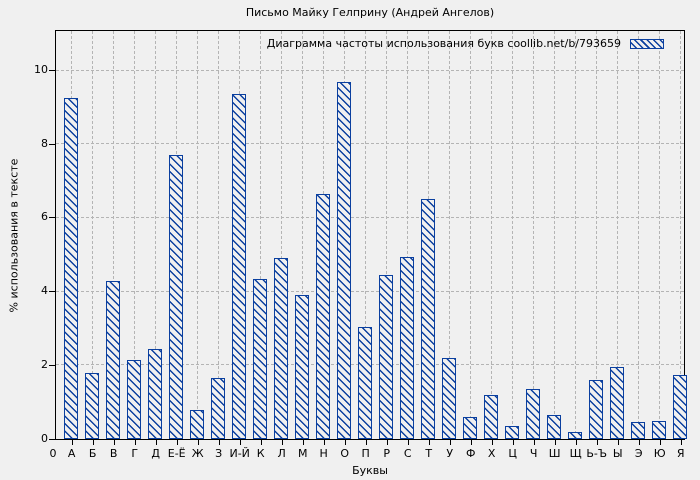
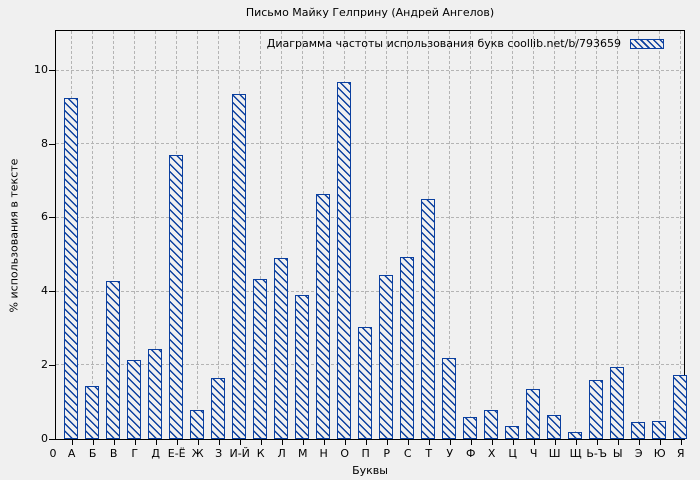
Б: 1.8 -> 1.4
Х: 1.2 -> 0.8
